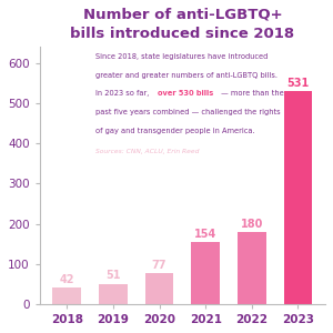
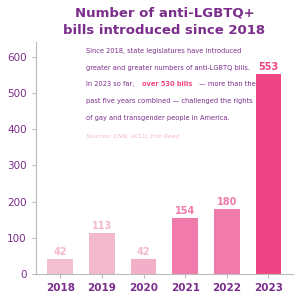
2019: 51 -> 113
2020: 77 -> 42
2023: 531 -> 553
